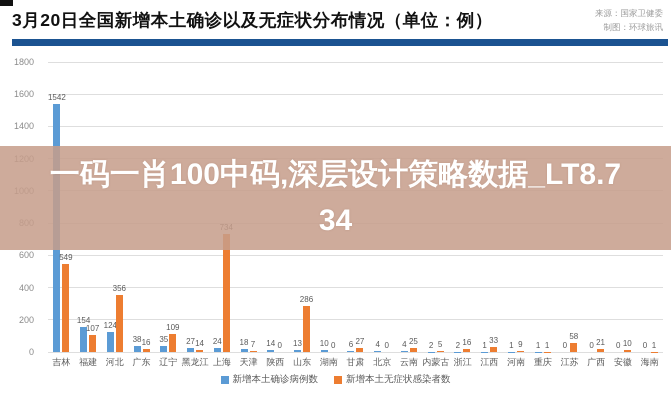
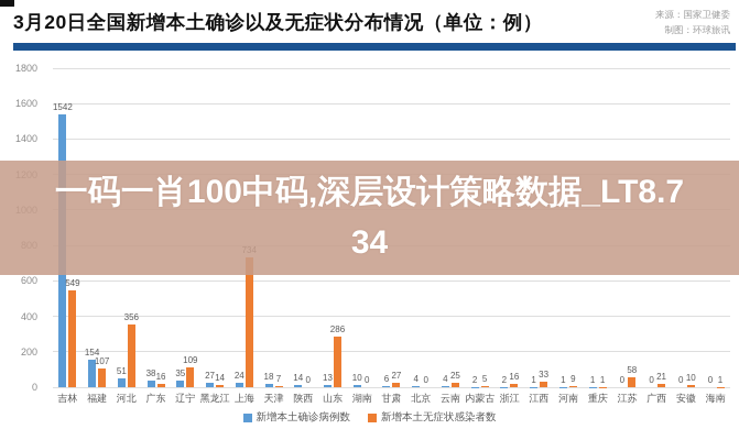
新增本土确诊病例数/河北: 124 -> 51
